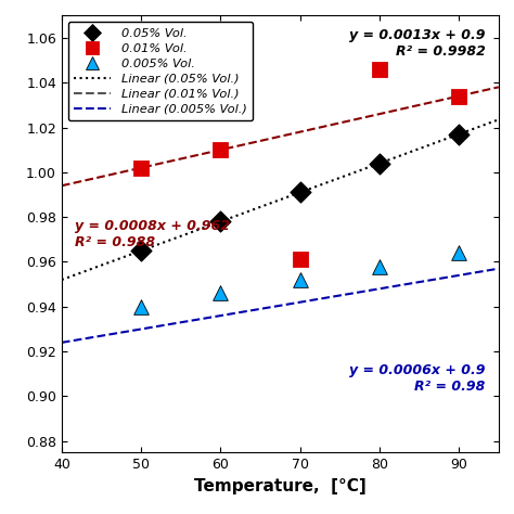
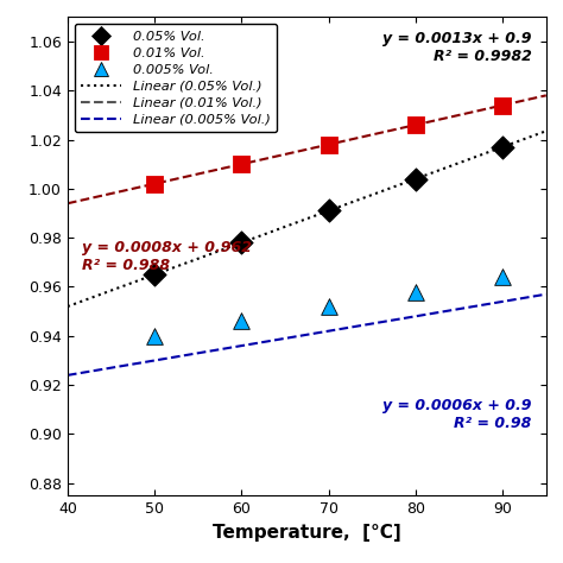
0.01% Vol./70: 0.961 -> 1.018
0.01% Vol./80: 1.046 -> 1.026
